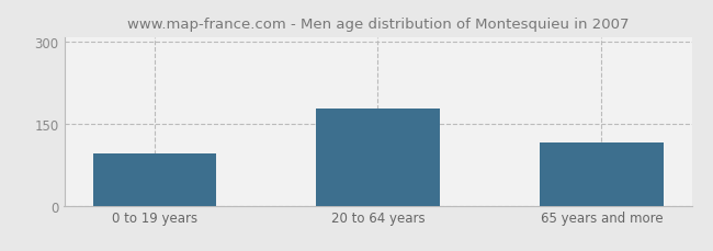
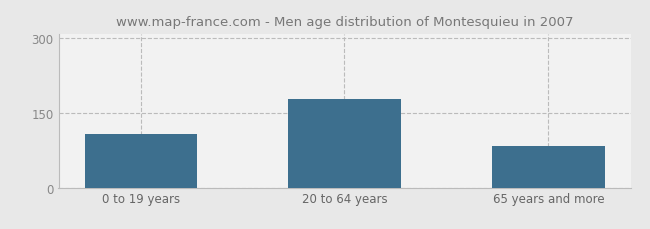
0 to 19 years: 95 -> 107
65 years and more: 115 -> 83
